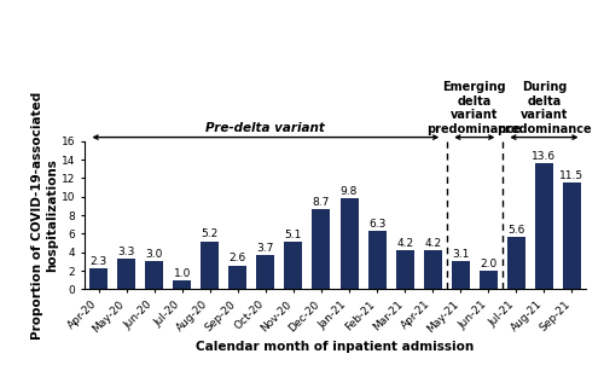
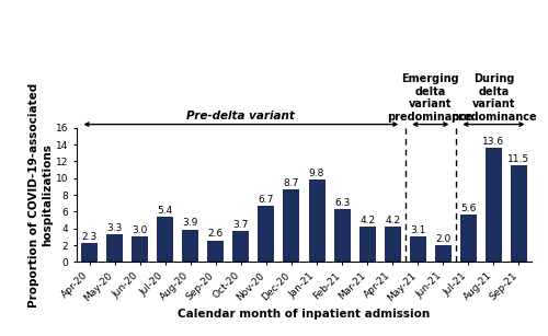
Jul-20: 1.0 -> 5.4
Aug-20: 5.2 -> 3.9
Nov-20: 5.1 -> 6.7
